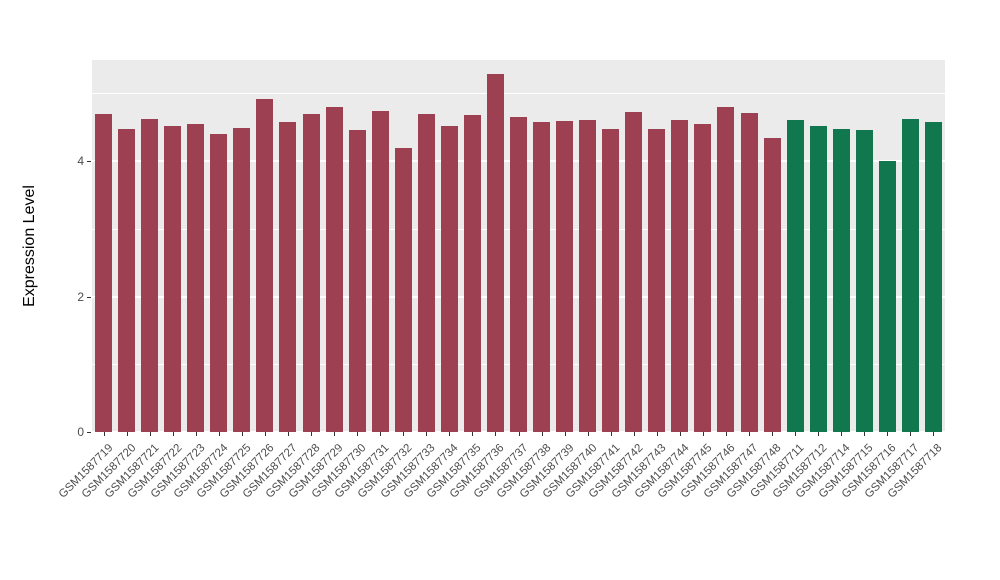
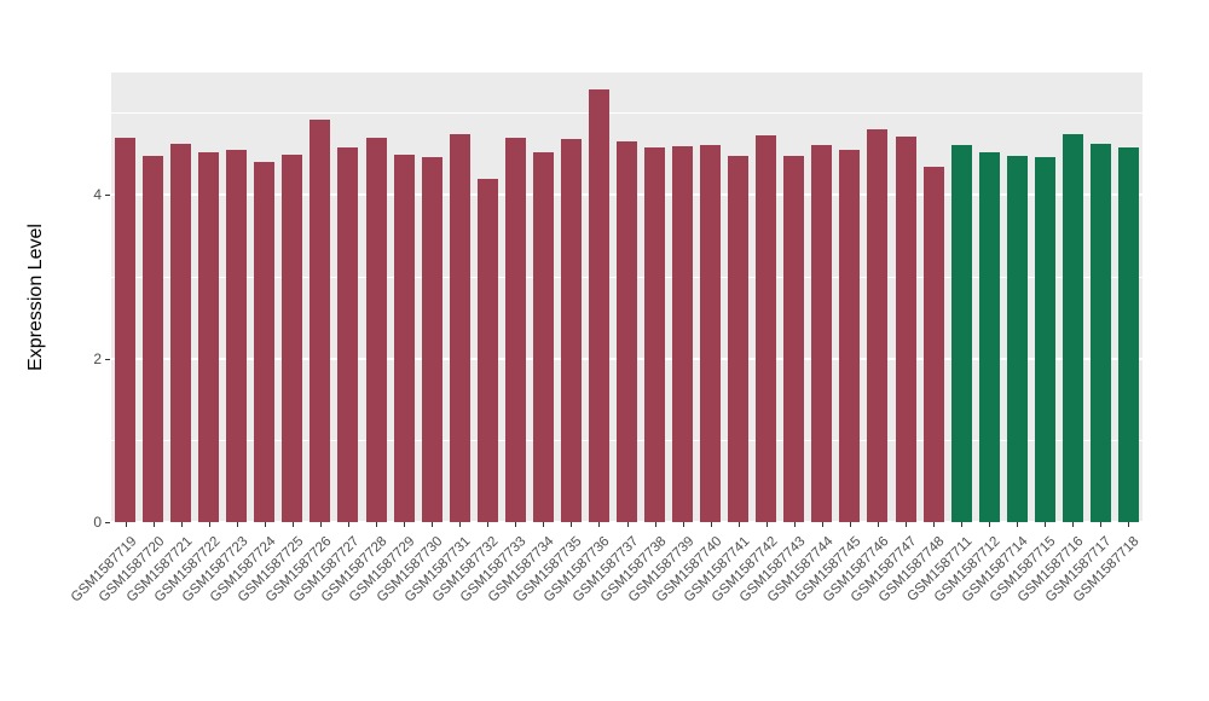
GSM1587729: 4.8 -> 4.5
GSM1587716: 4.0 -> 4.8
